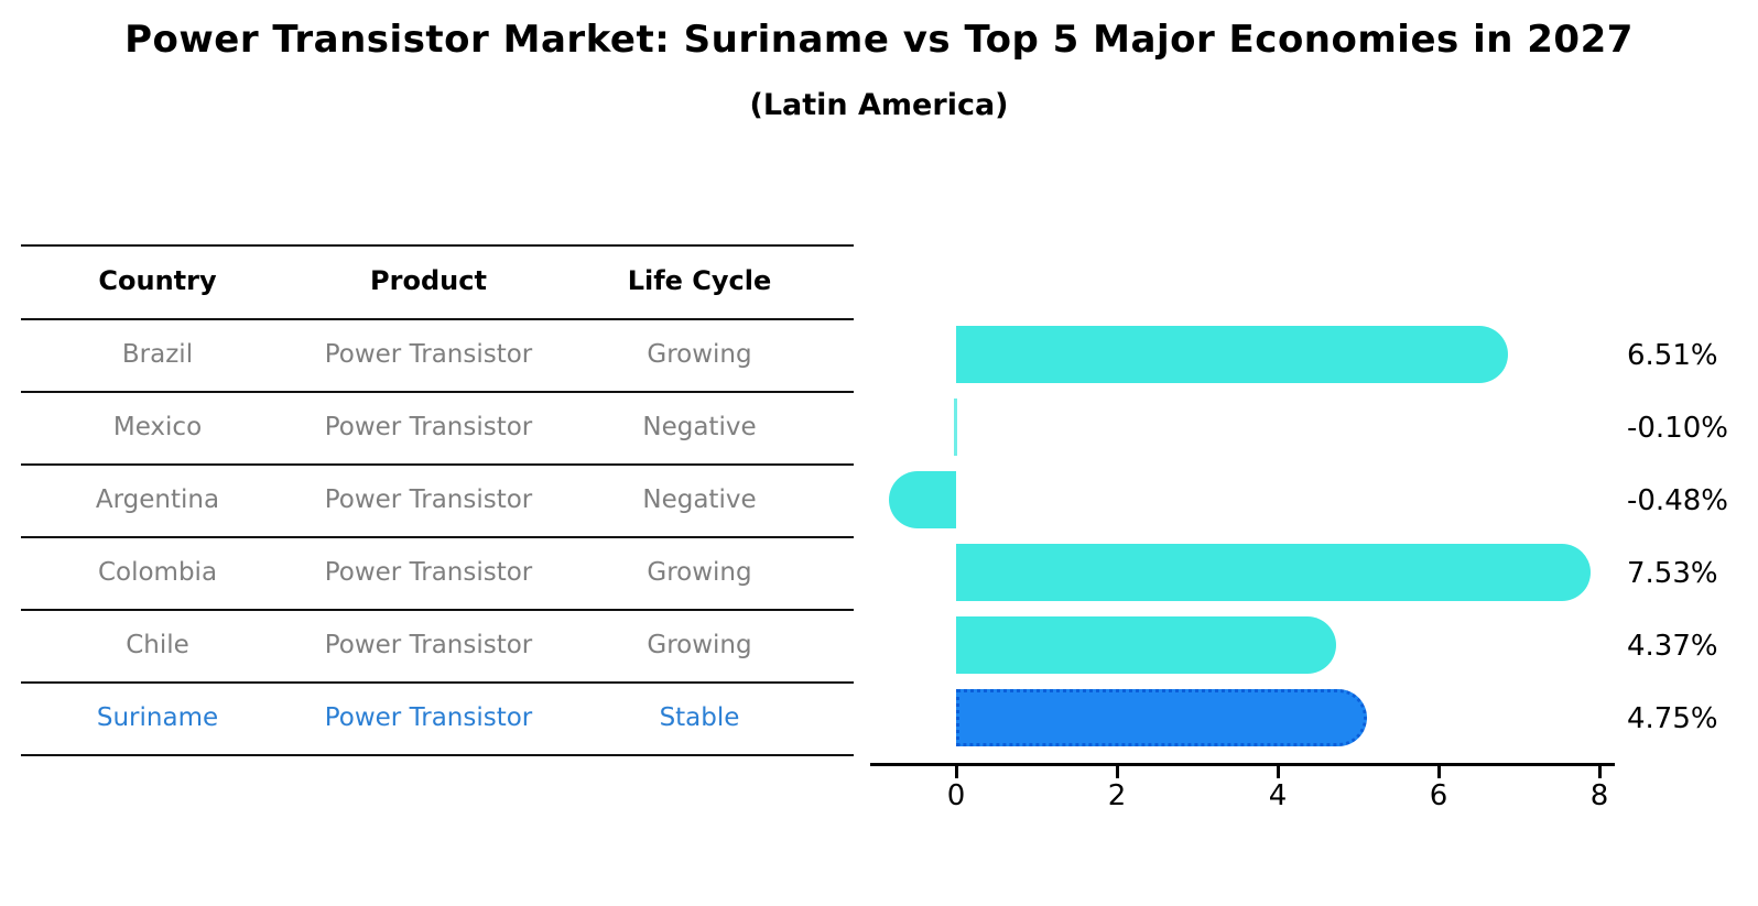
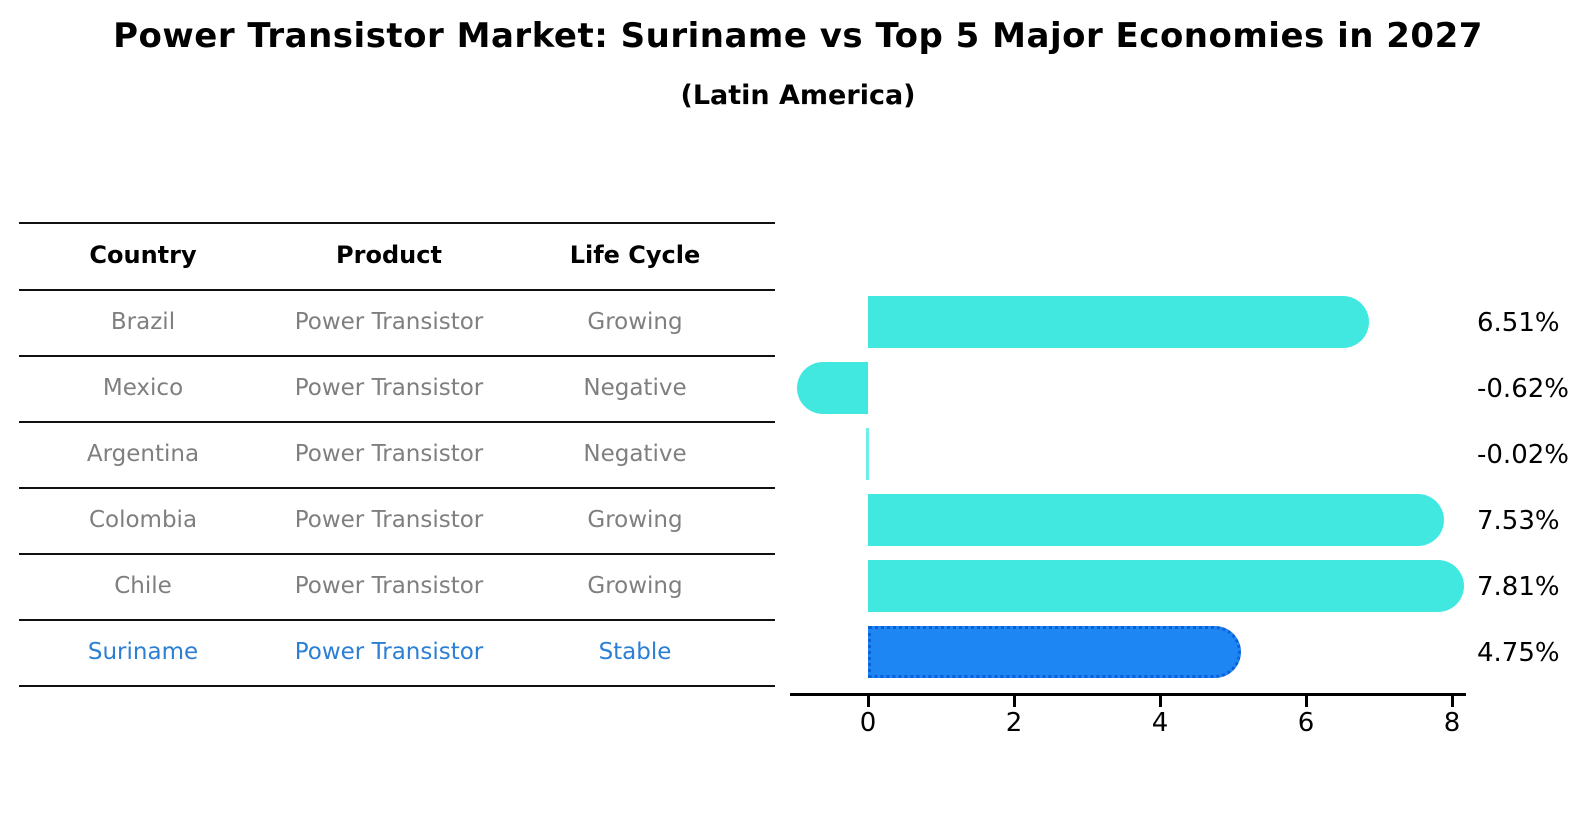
Mexico: -0.10% -> -0.62%
Argentina: -0.48% -> -0.02%
Chile: 4.37% -> 7.81%
